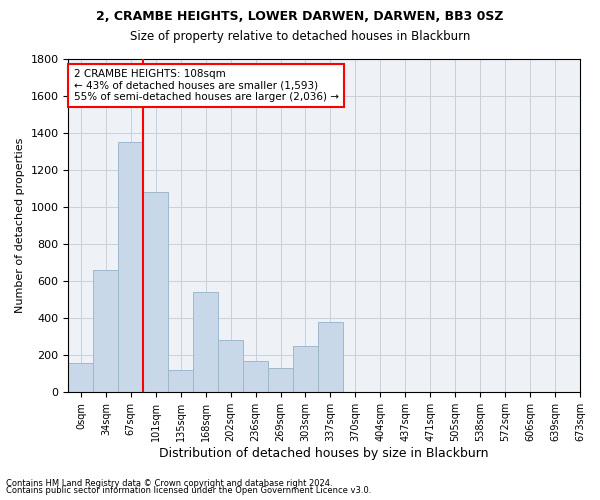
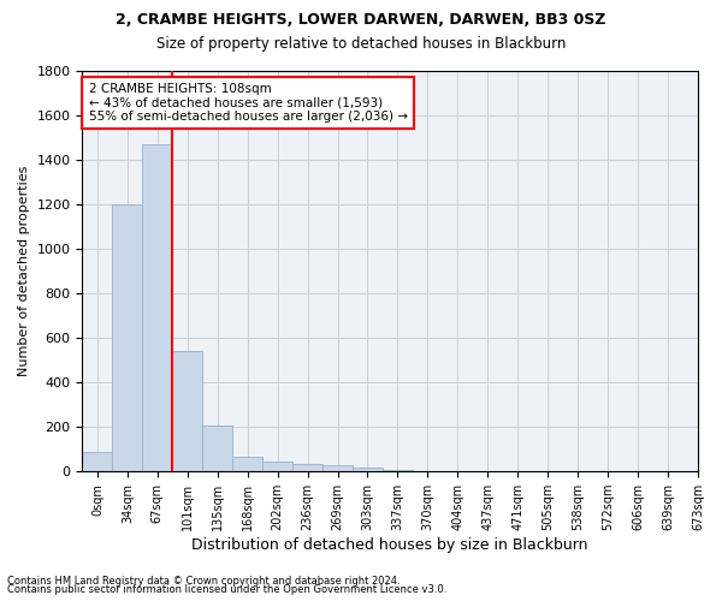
0sqm: 160 -> 90
34sqm: 660 -> 1200
67sqm: 1350 -> 1470
101sqm: 1080 -> 540
135sqm: 120 -> 200
168sqm: 540 -> 60
202sqm: 280 -> 40
236sqm: 170 -> 40
269sqm: 130 -> 30
303sqm: 250 -> 20
337sqm: 380 -> 10
